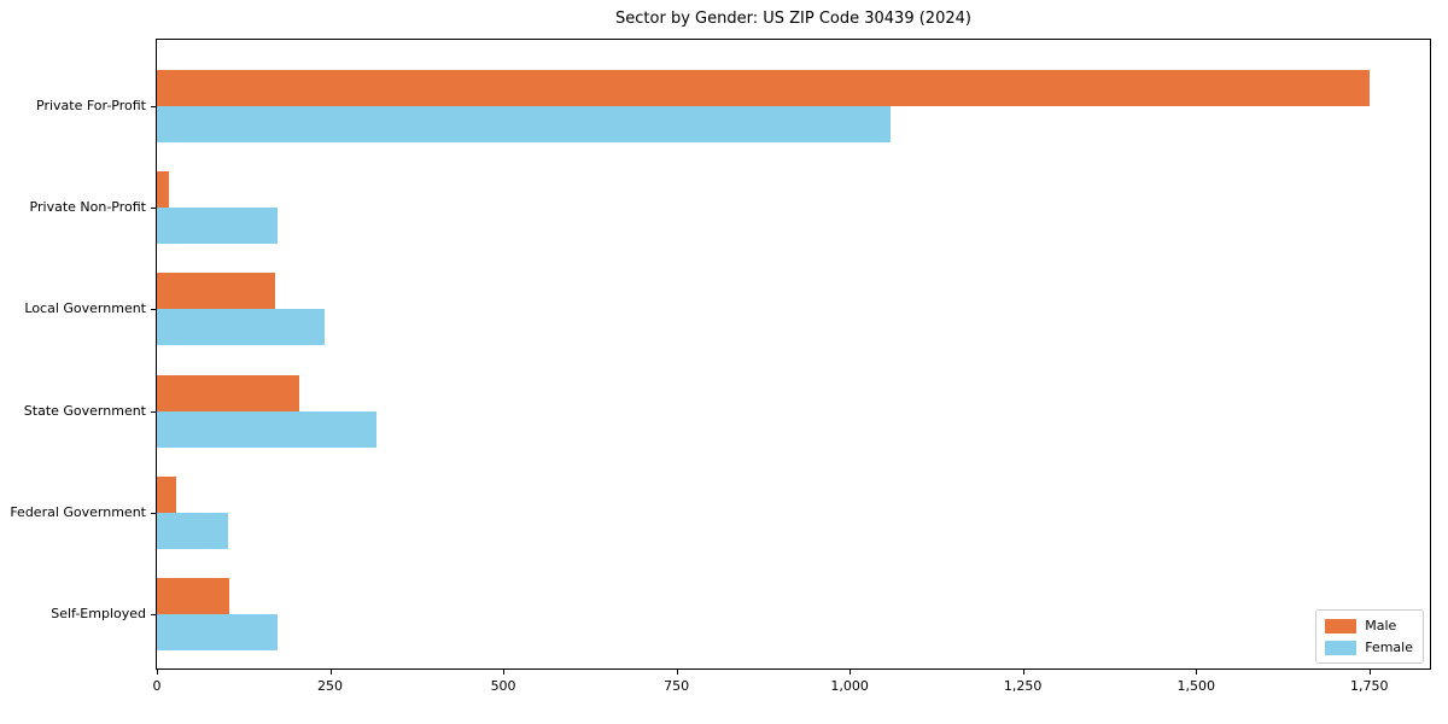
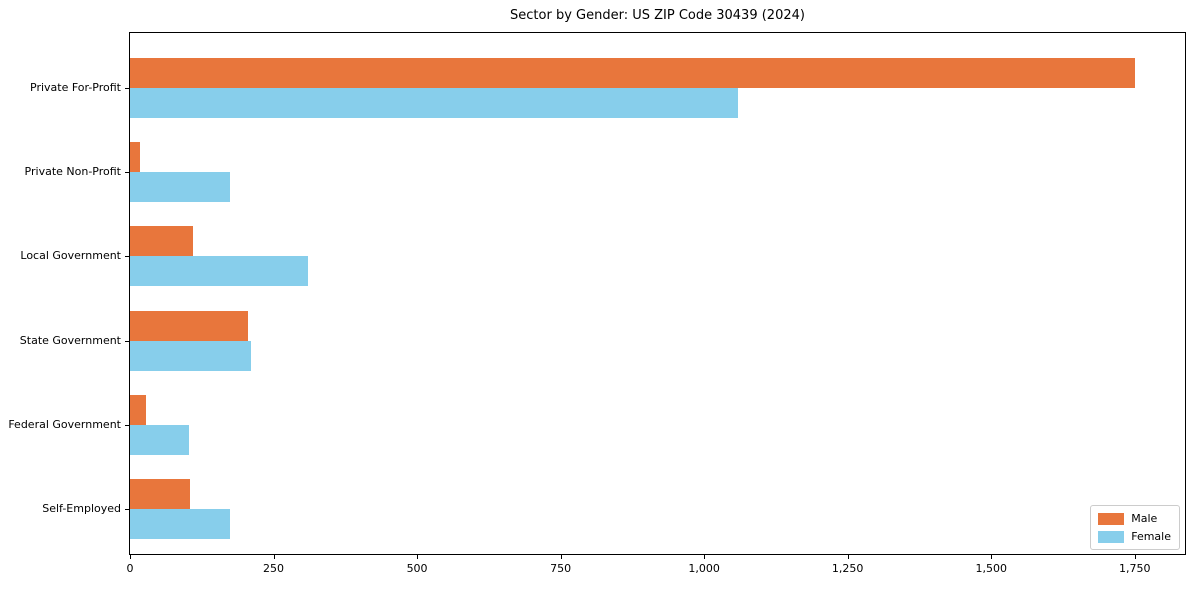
Male/Local Government: 170 -> 110
Female/Local Government: 240 -> 310
Female/State Government: 320 -> 210
